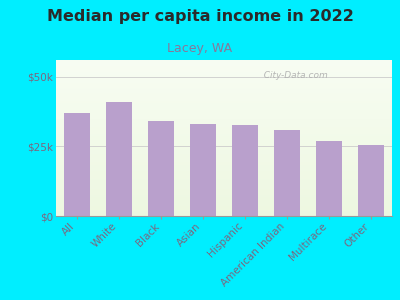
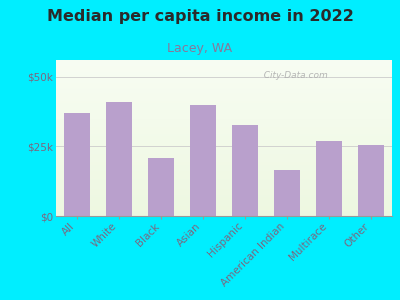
Black: $34.0k -> $21.0k
Asian: $33.0k -> $40.0k
American Indian: $31.0k -> $16.5k
